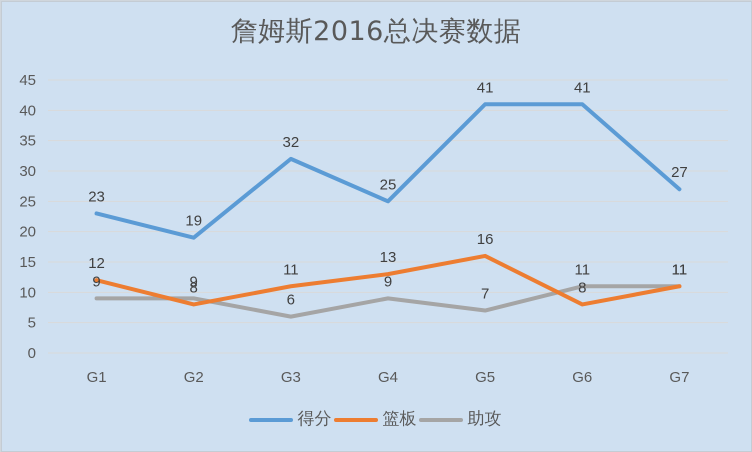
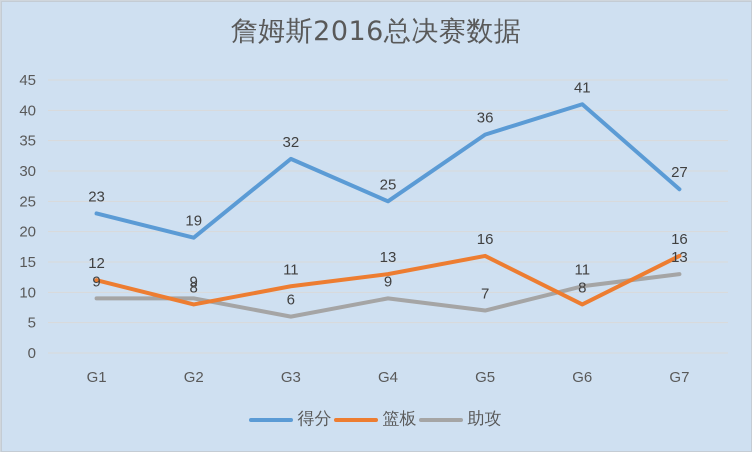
得分/G5: 41 -> 36
篮板/G7: 11 -> 16
助攻/G7: 11 -> 13
